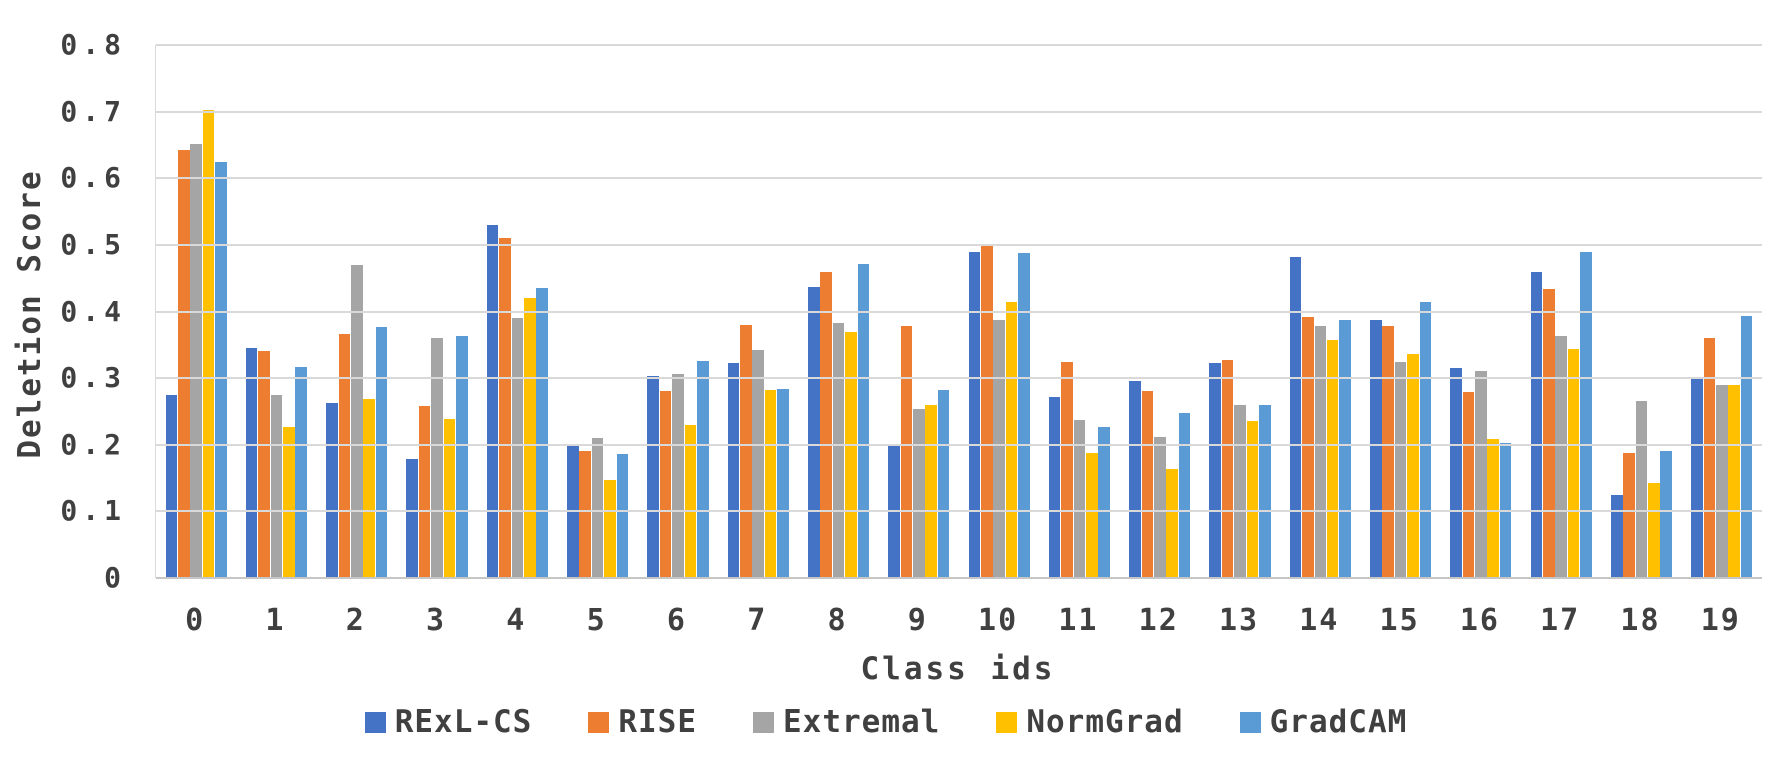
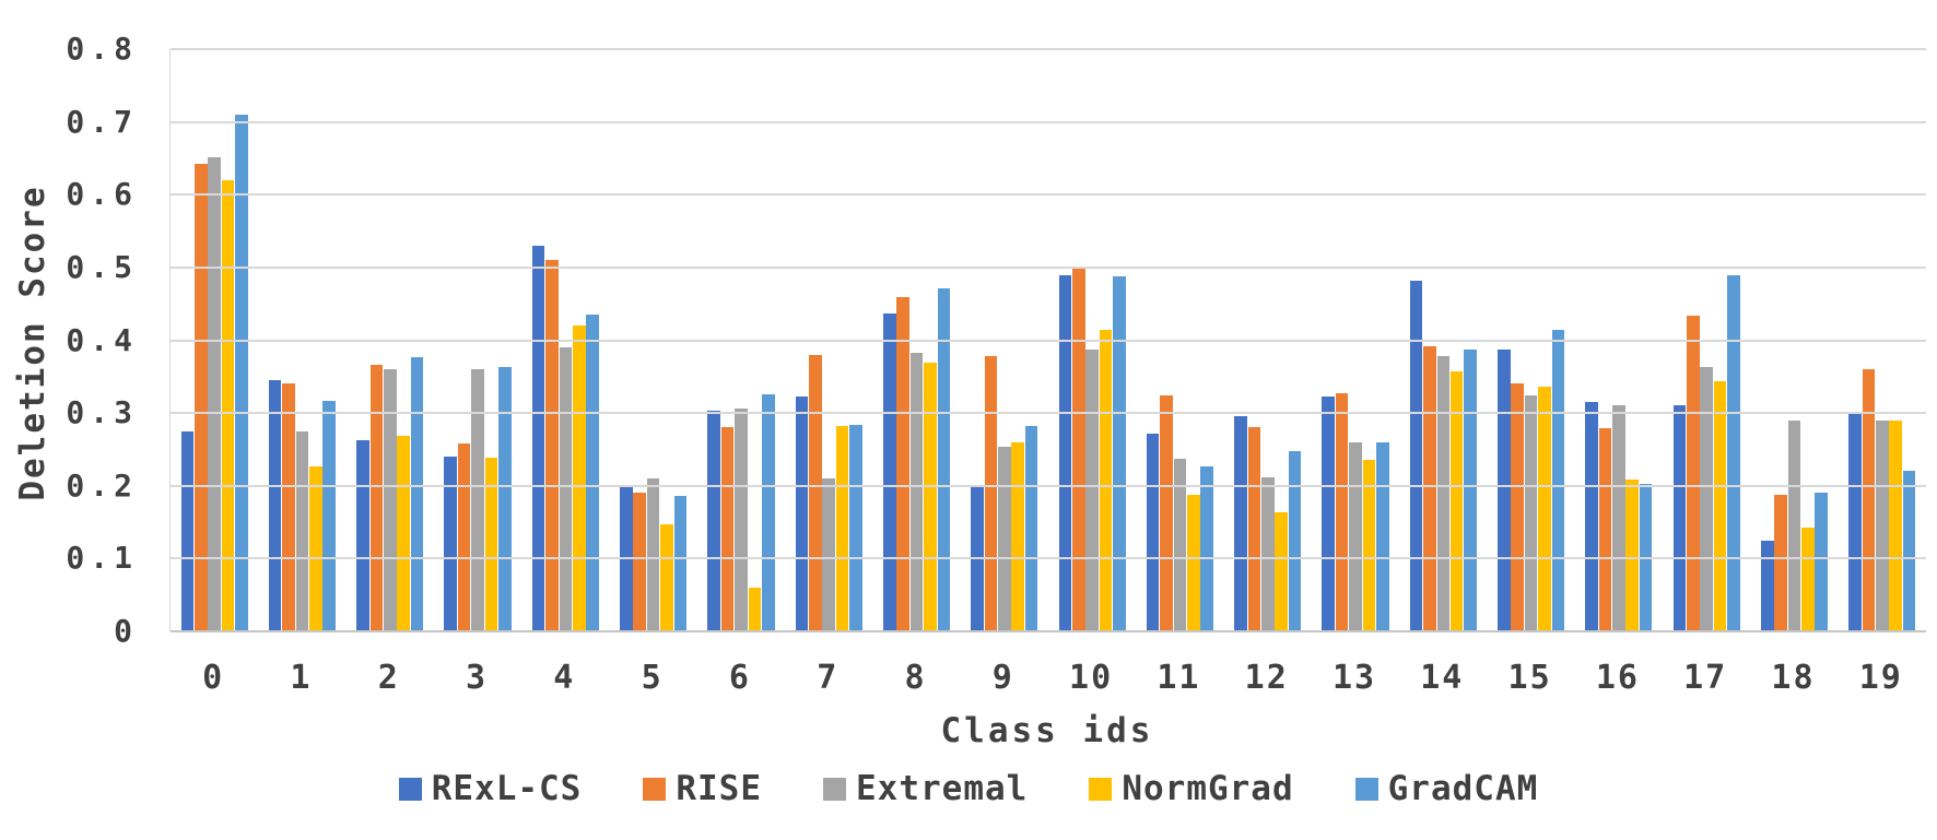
NormGrad/0: 0.70 -> 0.62
GradCAM/0: 0.62 -> 0.71
Extremal/2: 0.47 -> 0.36
RExL-CS/3: 0.18 -> 0.24
NormGrad/6: 0.23 -> 0.06
Extremal/7: 0.34 -> 0.21
RISE/15: 0.38 -> 0.34
RExL-CS/17: 0.46 -> 0.31
Extremal/18: 0.27 -> 0.29
GradCAM/19: 0.39 -> 0.22
